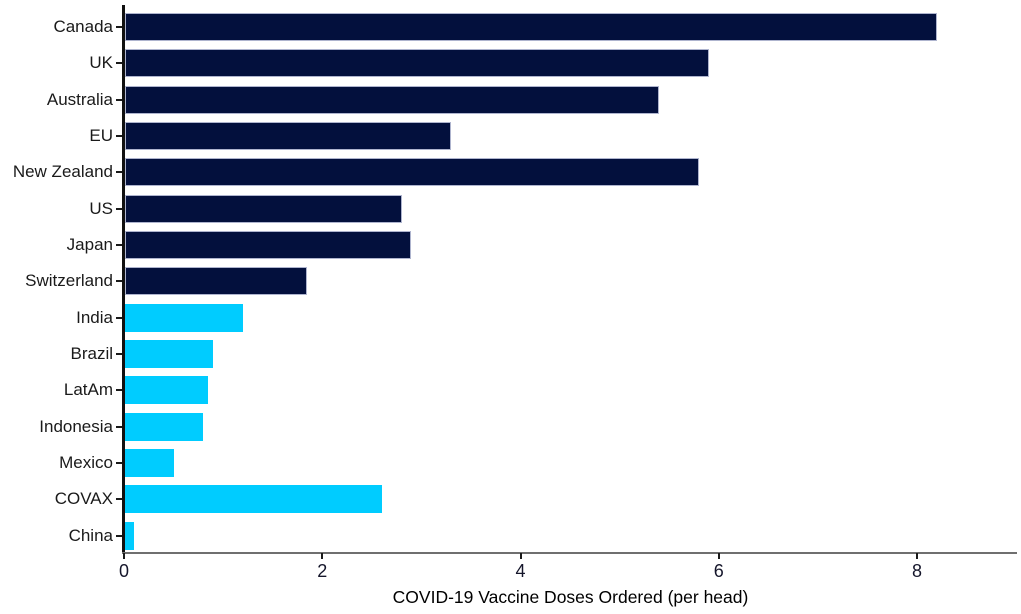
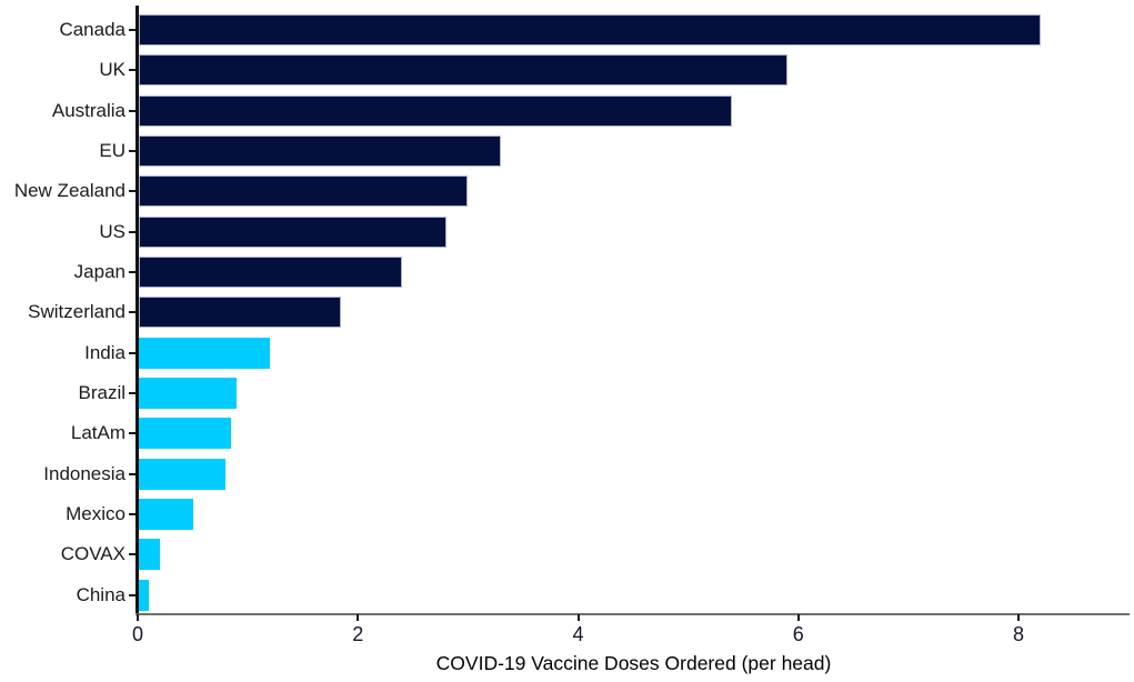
New Zealand: 5.8 -> 3.0
Japan: 2.9 -> 2.4
COVAX: 2.6 -> 0.2
